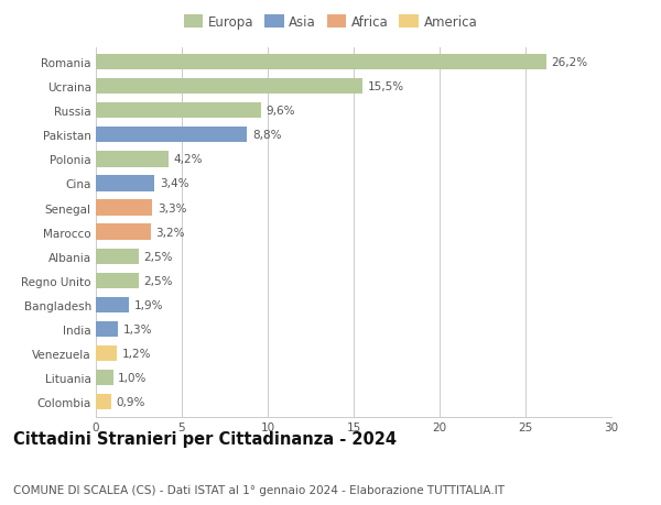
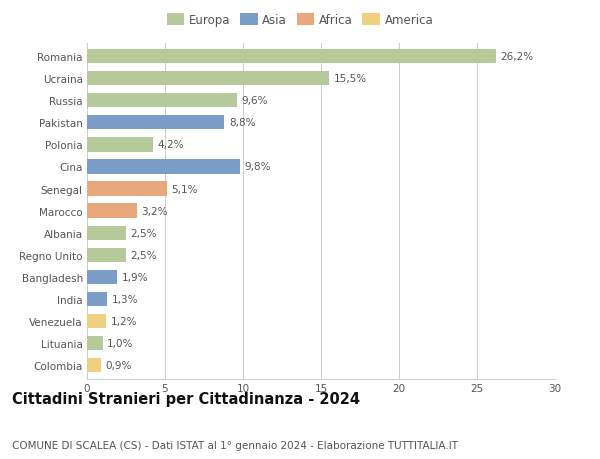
Cina: 3,4% -> 9,8%
Senegal: 3,3% -> 5,1%
